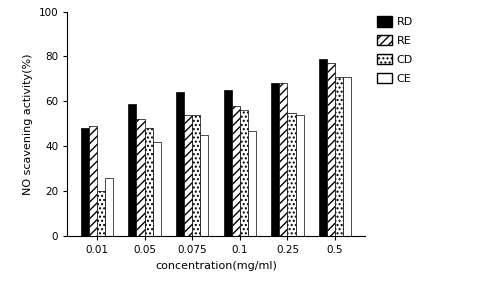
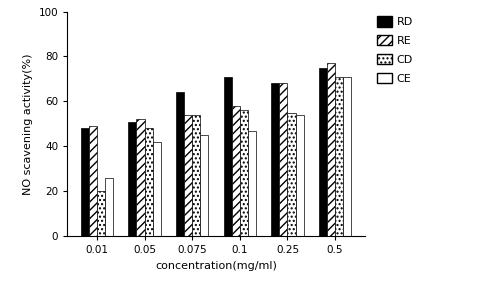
RD/0.05: 59 -> 51
RD/0.1: 65 -> 71
RD/0.5: 79 -> 75
